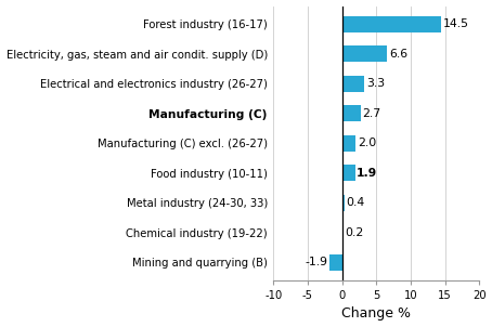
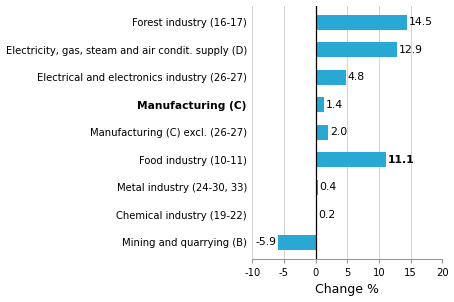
Electricity, gas, steam and air condit. supply (D): 6.6 -> 12.9
Electrical and electronics industry (26-27): 3.3 -> 4.8
Manufacturing (C): 2.7 -> 1.4
Food industry (10-11): 1.9 -> 11.1
Mining and quarrying (B): -1.9 -> -5.9
